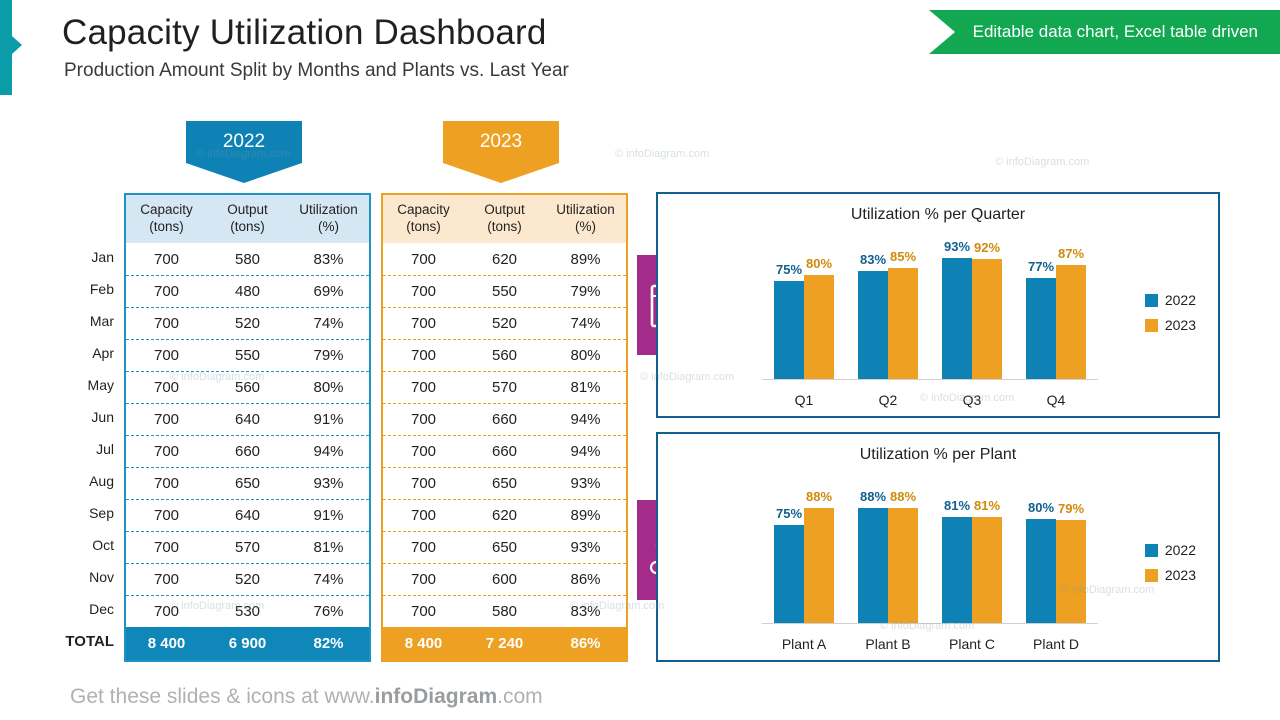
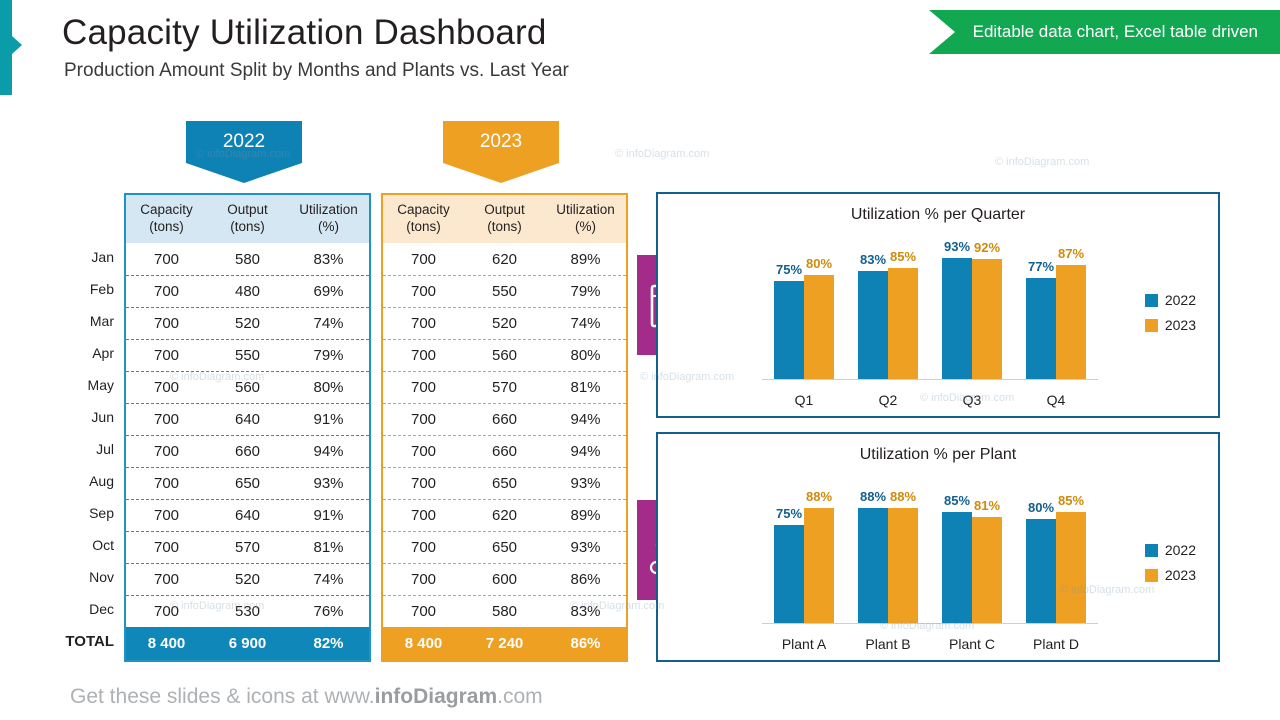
Utilization % per Plant/2022/Plant C: 81% -> 85%
Utilization % per Plant/2023/Plant D: 79% -> 85%
